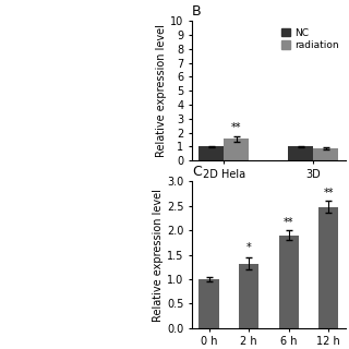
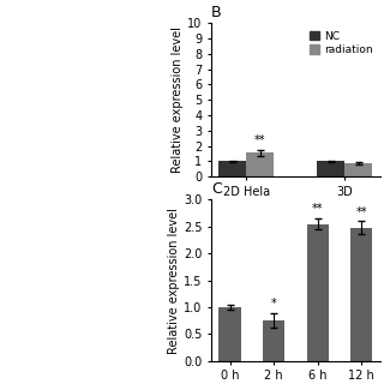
C/2 h: 1.32 -> 0.75
C/6 h: 1.90 -> 2.55
